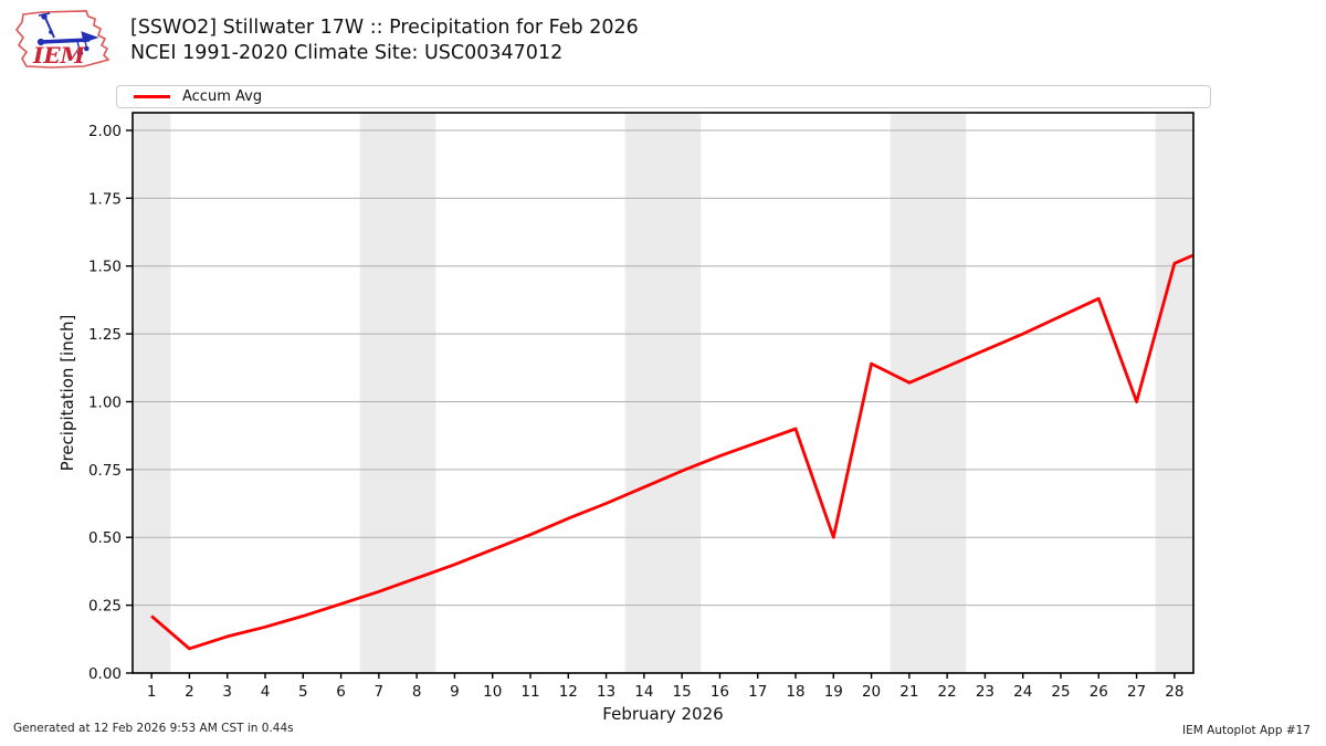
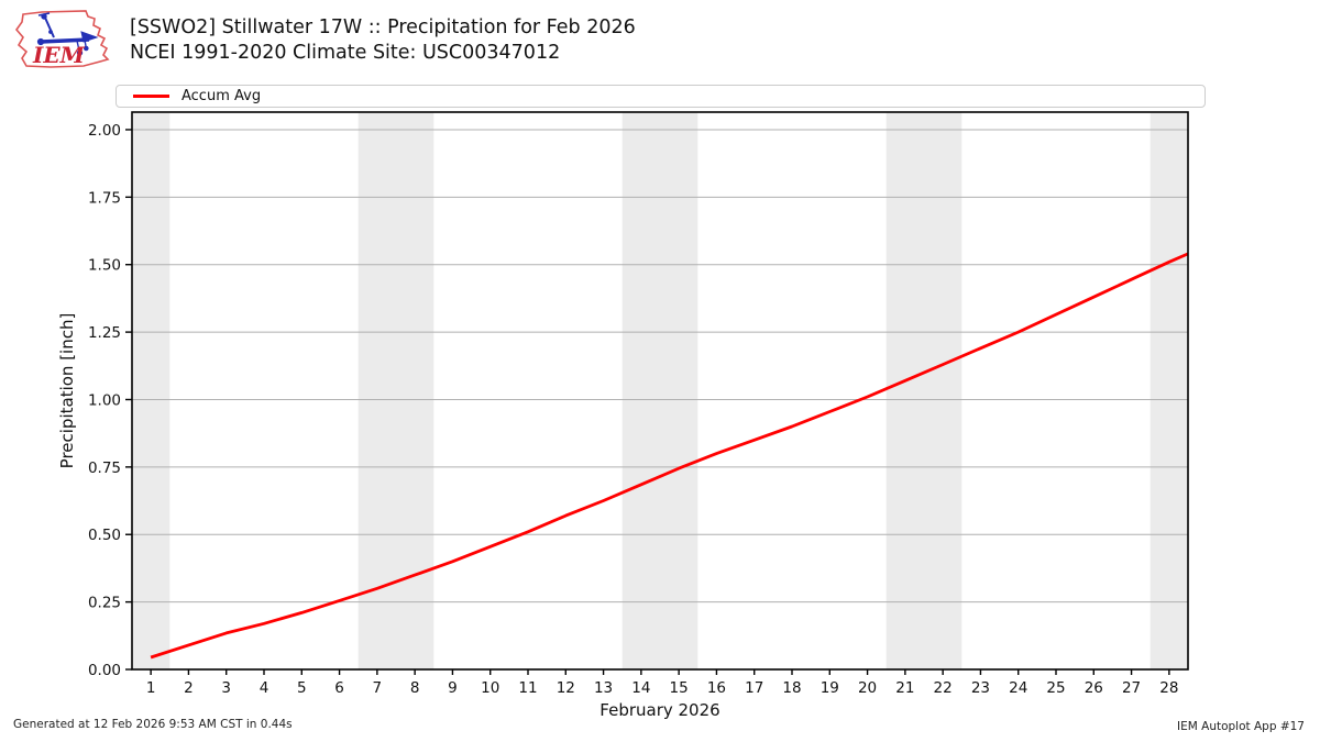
1: 0.21 -> 0.04
19: 0.50 -> 0.95
20: 1.14 -> 1.01
27: 1.00 -> 1.45
